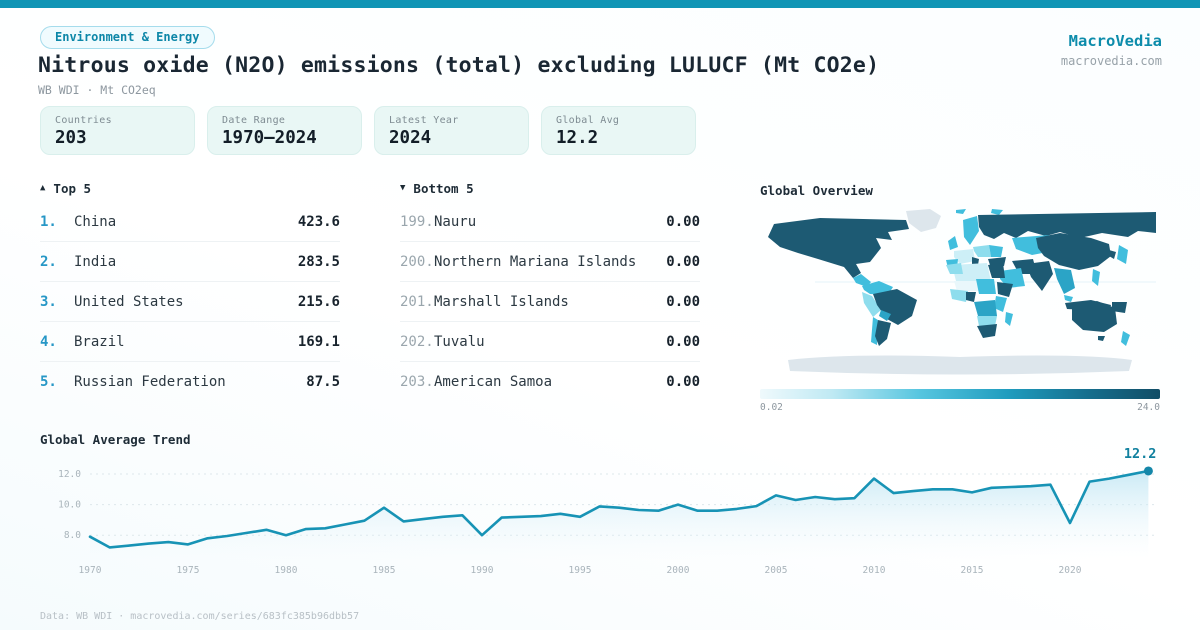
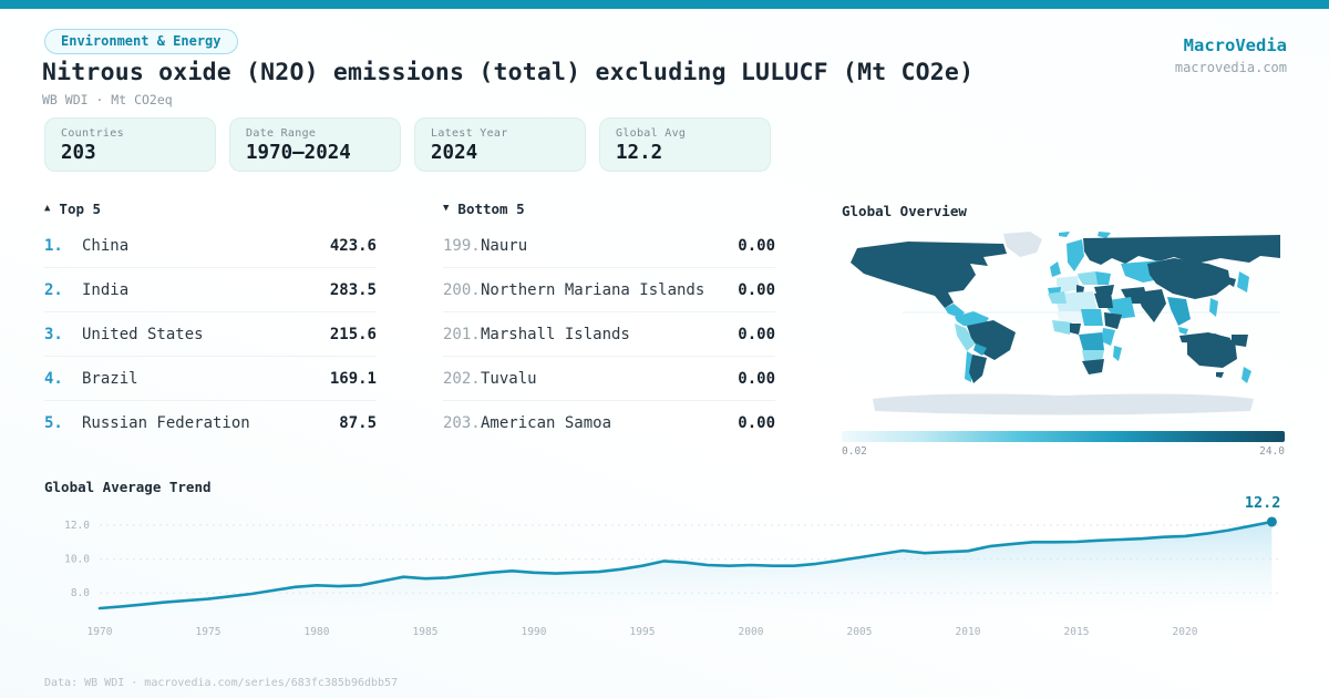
1970: 7.9 -> 7.1
1975: 7.4 -> 7.7
1980: 8.0 -> 8.4
1985: 9.8 -> 8.8
1990: 8.0 -> 9.2
1995: 9.2 -> 9.6
2000: 10.0 -> 9.7
2005: 10.6 -> 10.1
2010: 11.7 -> 10.5
2015: 10.8 -> 11.0
2020: 8.8 -> 11.3
